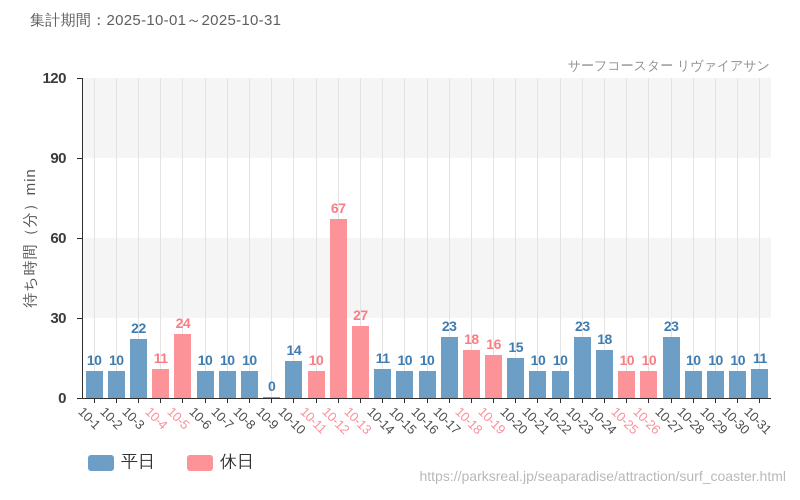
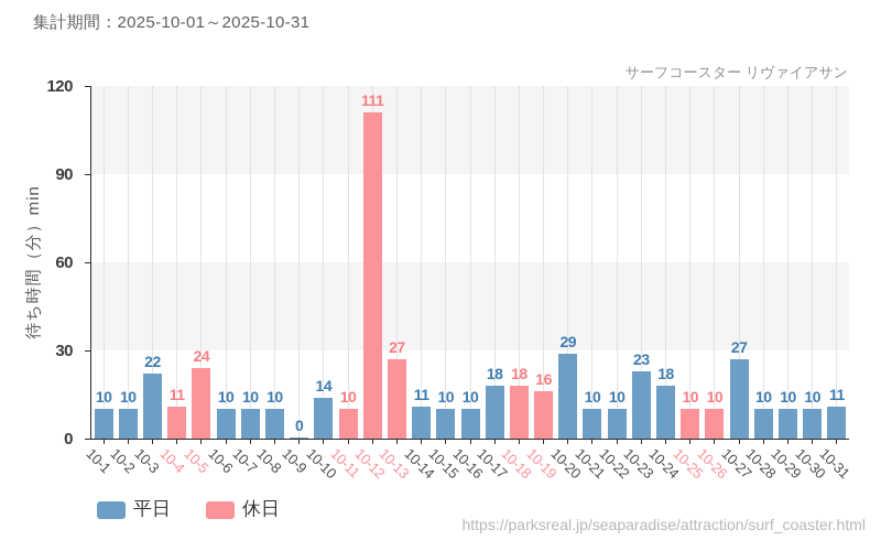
10-12: 67 -> 111
10-17: 23 -> 18
10-20: 15 -> 29
10-27: 23 -> 27
